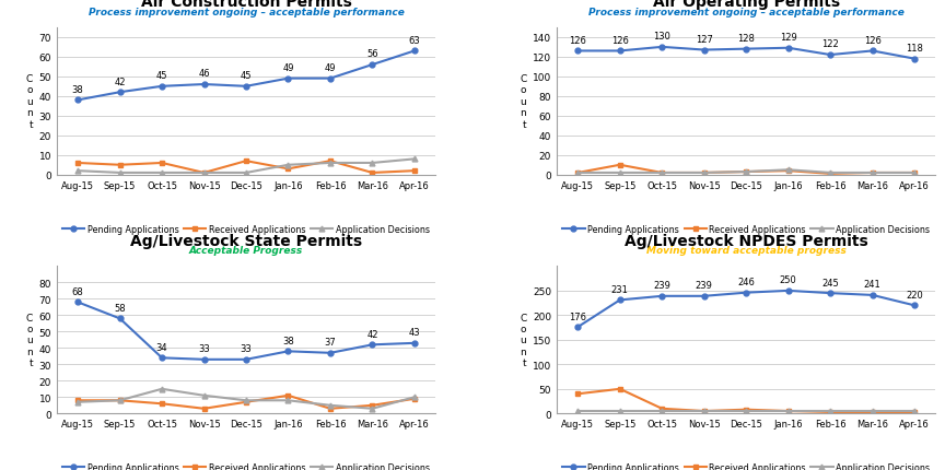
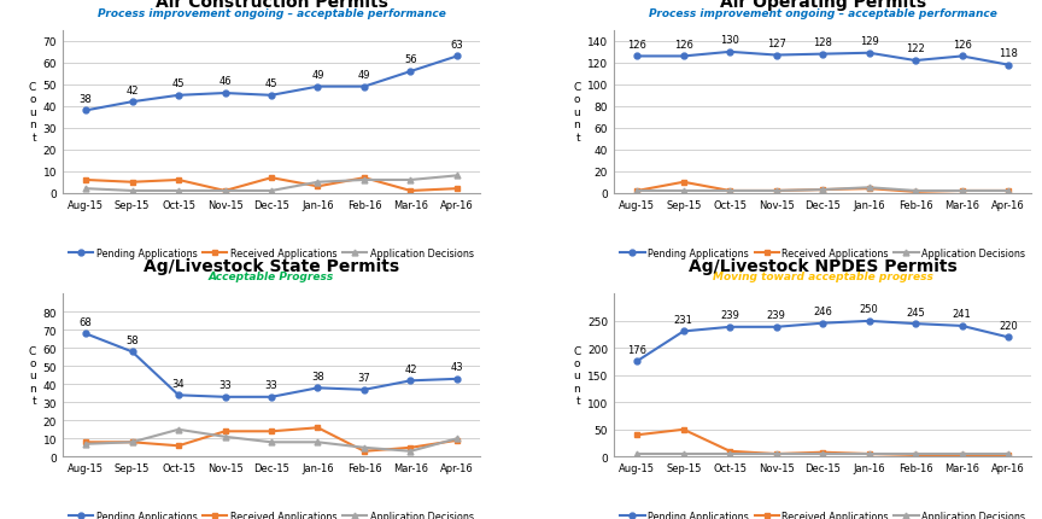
Ag/Livestock State Permits/Received Applications/Nov-15: 3 -> 14
Ag/Livestock State Permits/Received Applications/Dec-15: 7 -> 14
Ag/Livestock State Permits/Received Applications/Jan-16: 11 -> 16
